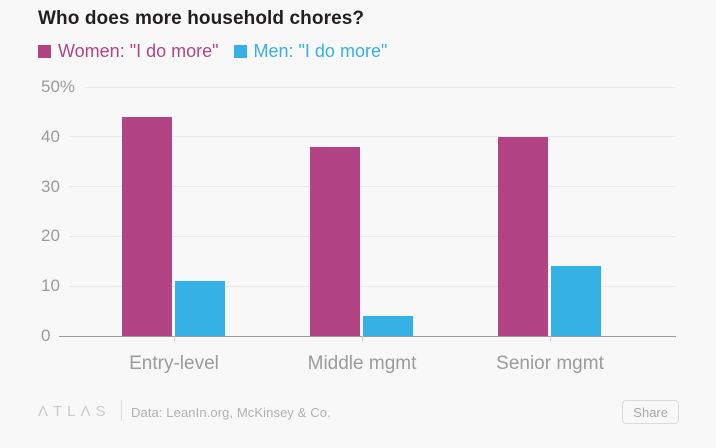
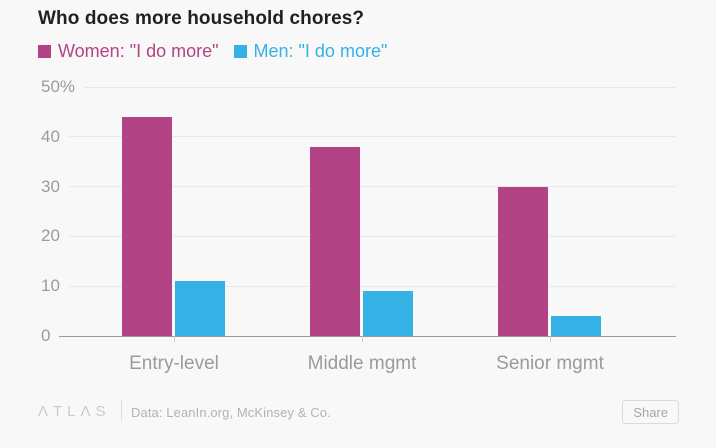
Men: "I do more"/Middle mgmt: 4% -> 9%
Women: "I do more"/Senior mgmt: 40% -> 30%
Men: "I do more"/Senior mgmt: 14% -> 4%
